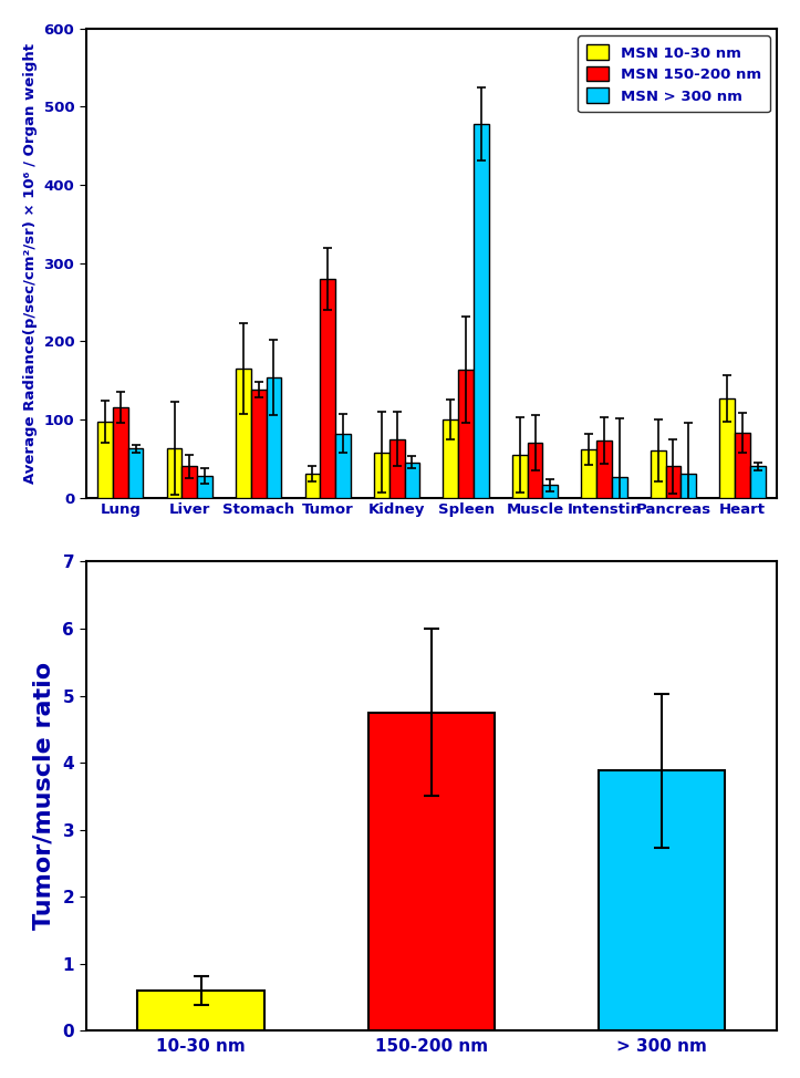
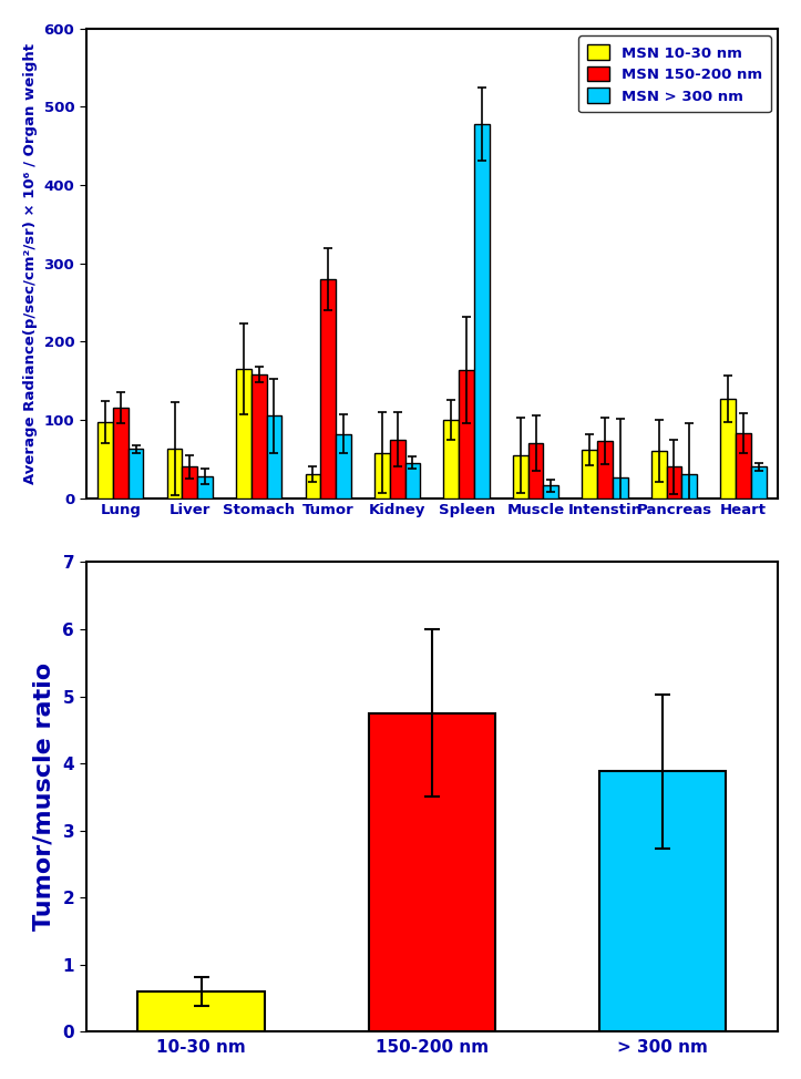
MSN 150-200 nm/Stomach: 138 -> 158
MSN > 300 nm/Stomach: 154 -> 105
